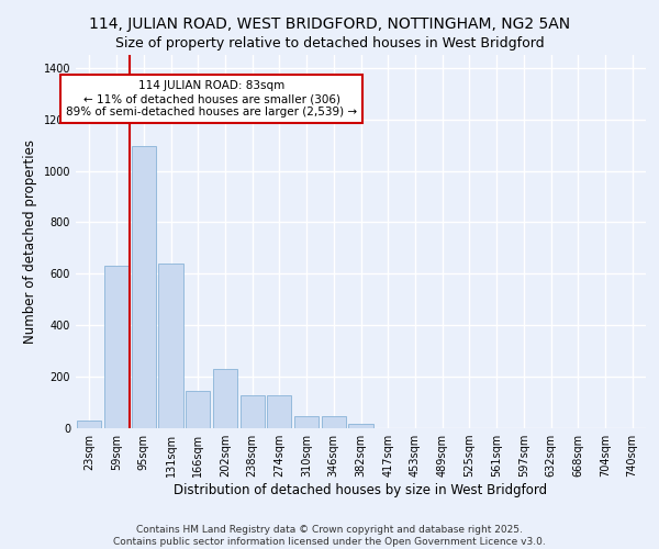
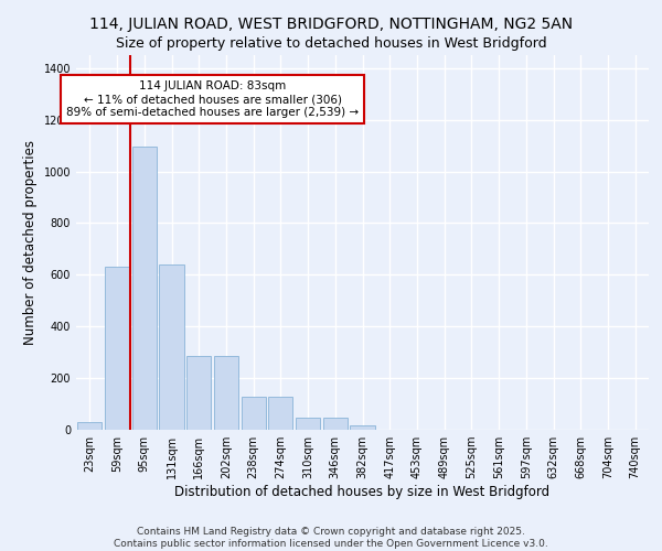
166sqm: 145 -> 285
202sqm: 230 -> 285
